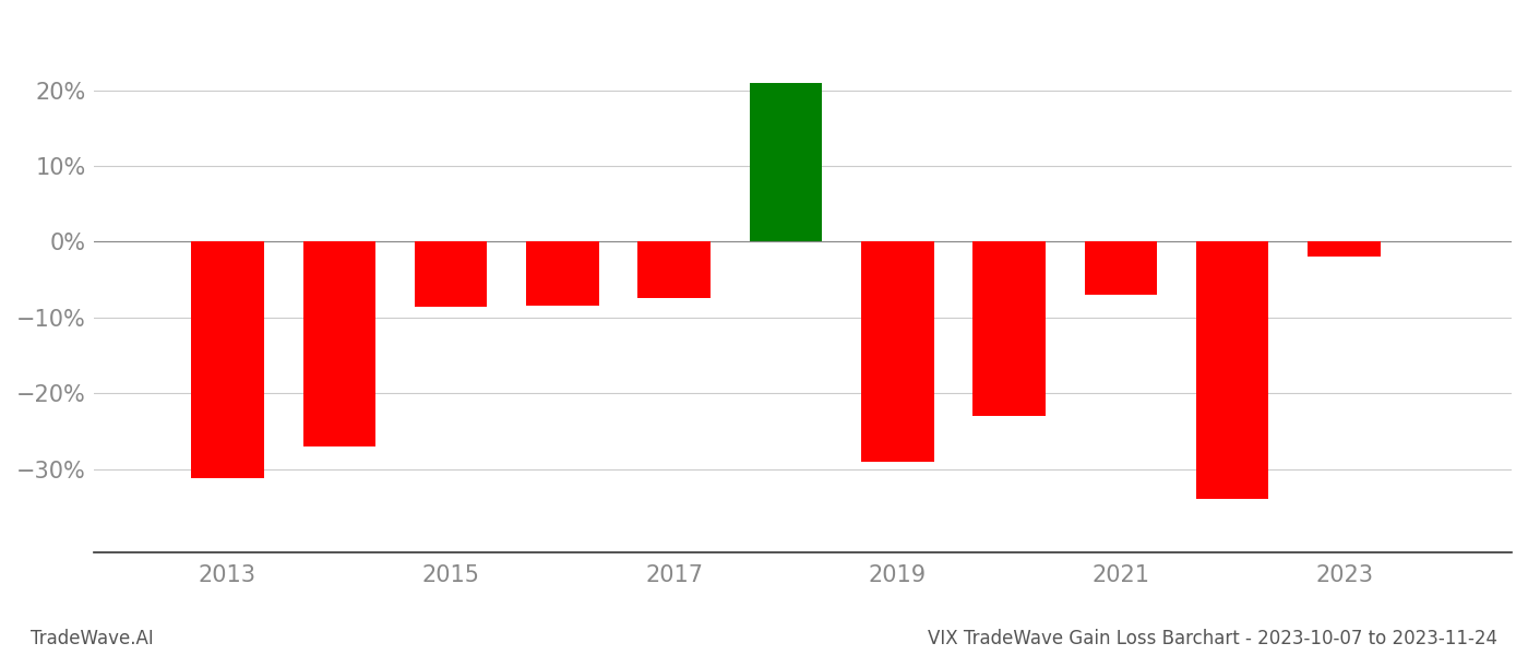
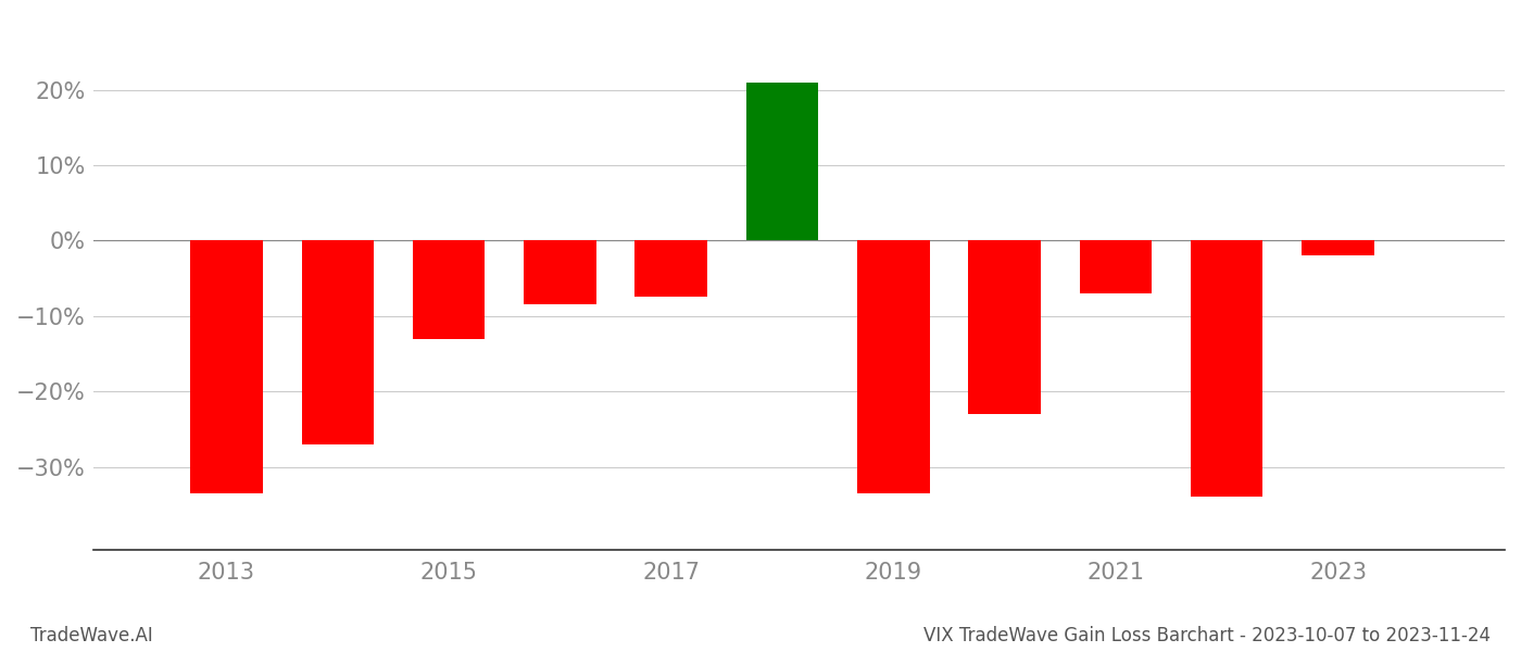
2013: -31.2% -> -33.5%
2015: -8.6% -> -13.0%
2019: -29.0% -> -33.5%
